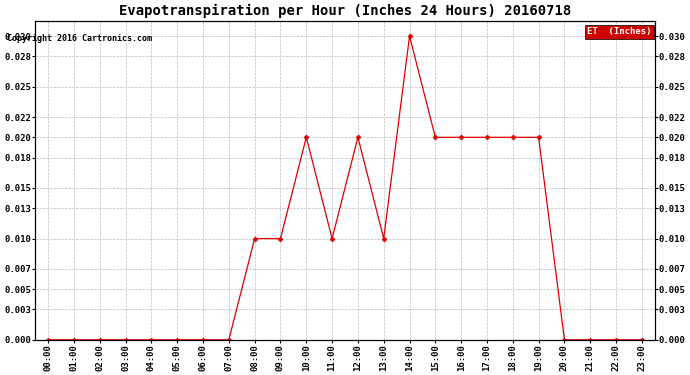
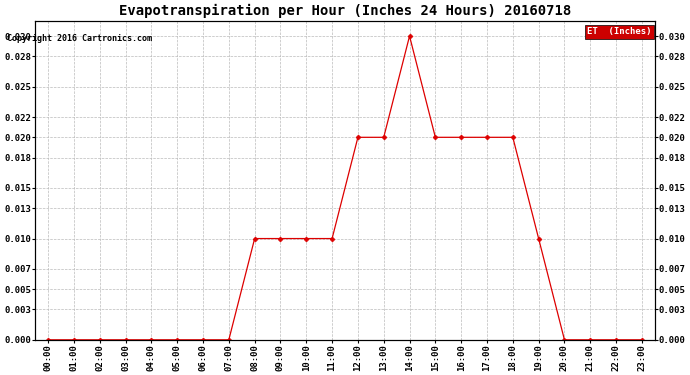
10:00: 0.02 -> 0.01
13:00: 0.01 -> 0.02
19:00: 0.02 -> 0.01
